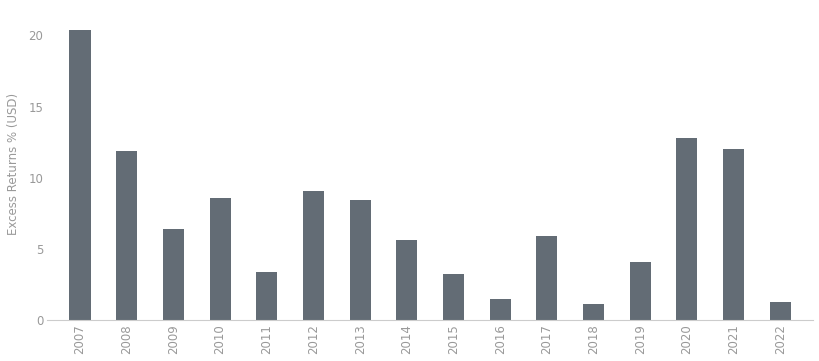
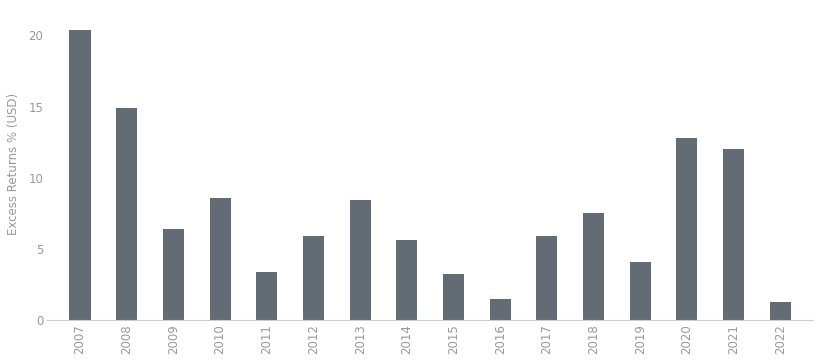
2008: 11.9 -> 14.9
2012: 9.1 -> 5.9
2018: 1.1 -> 7.5
